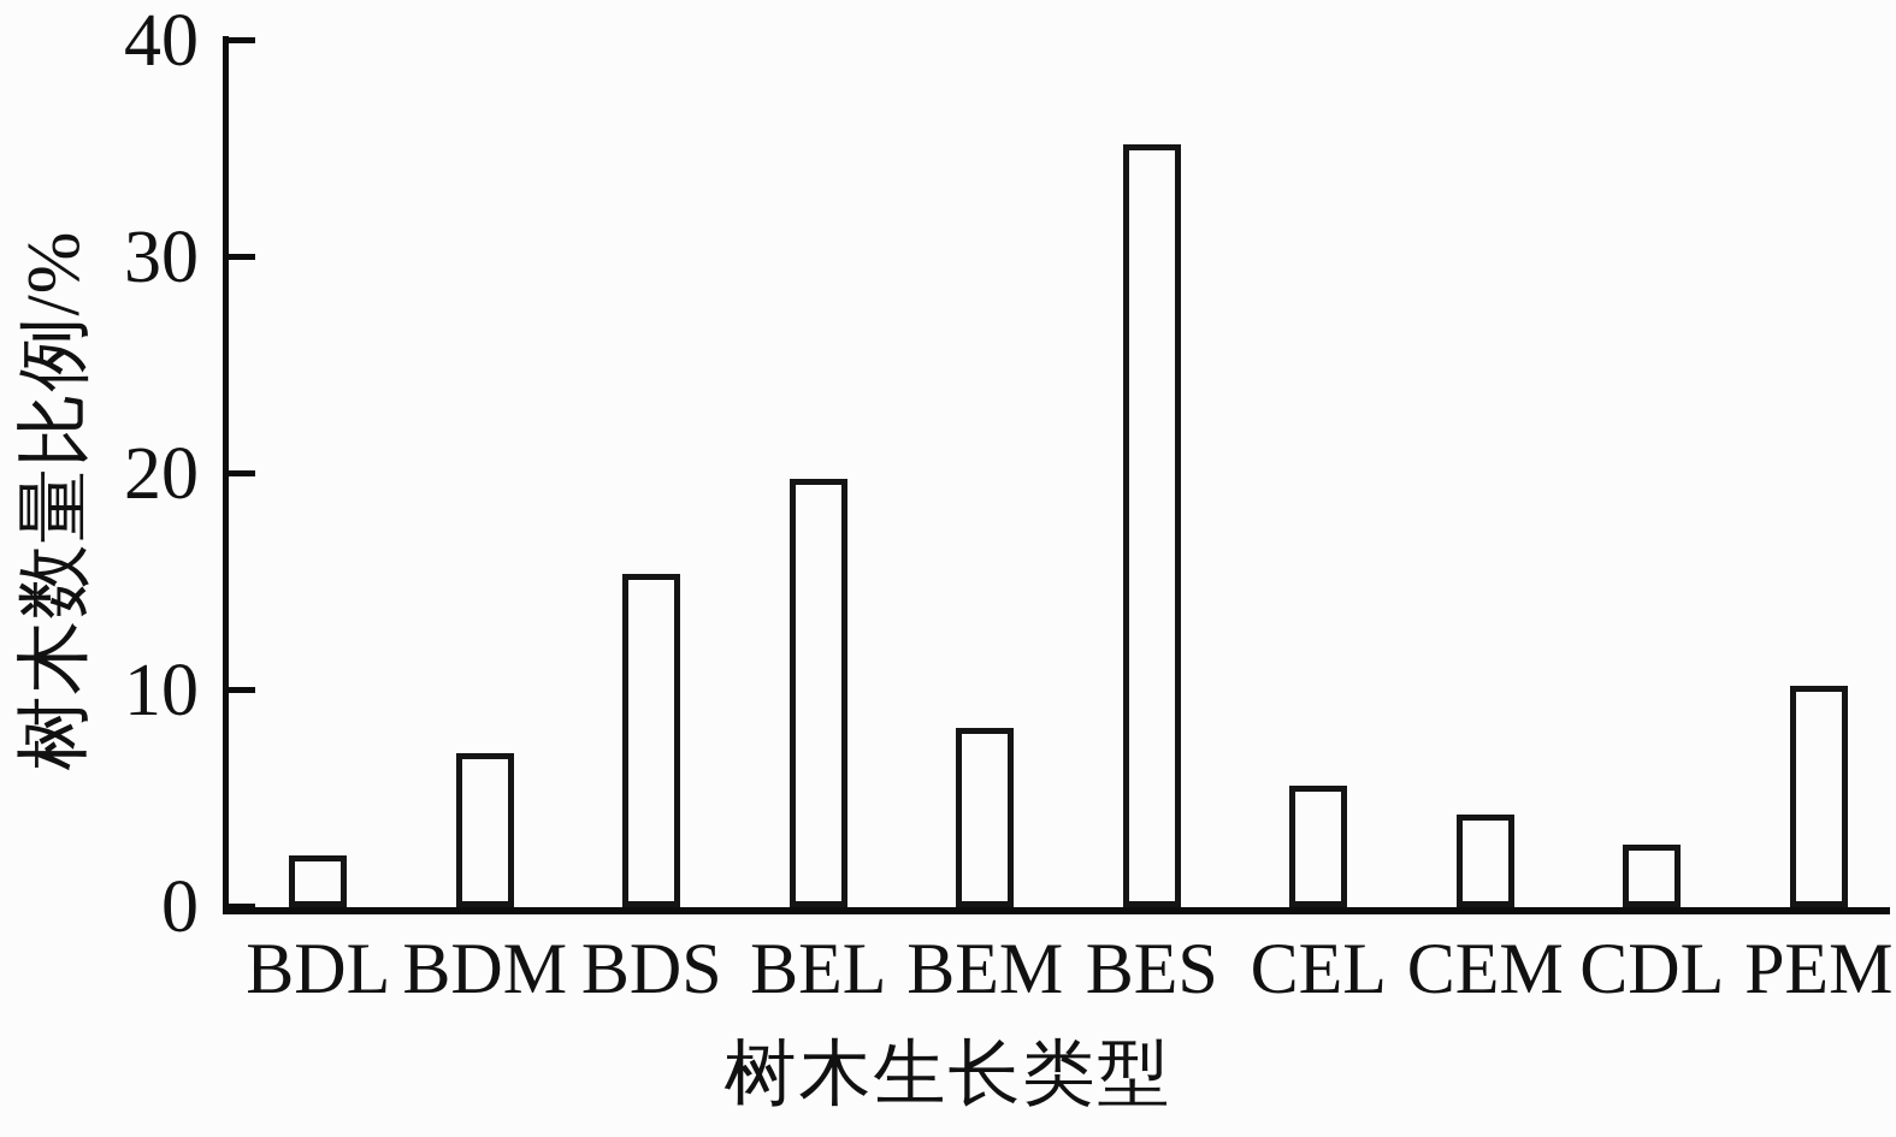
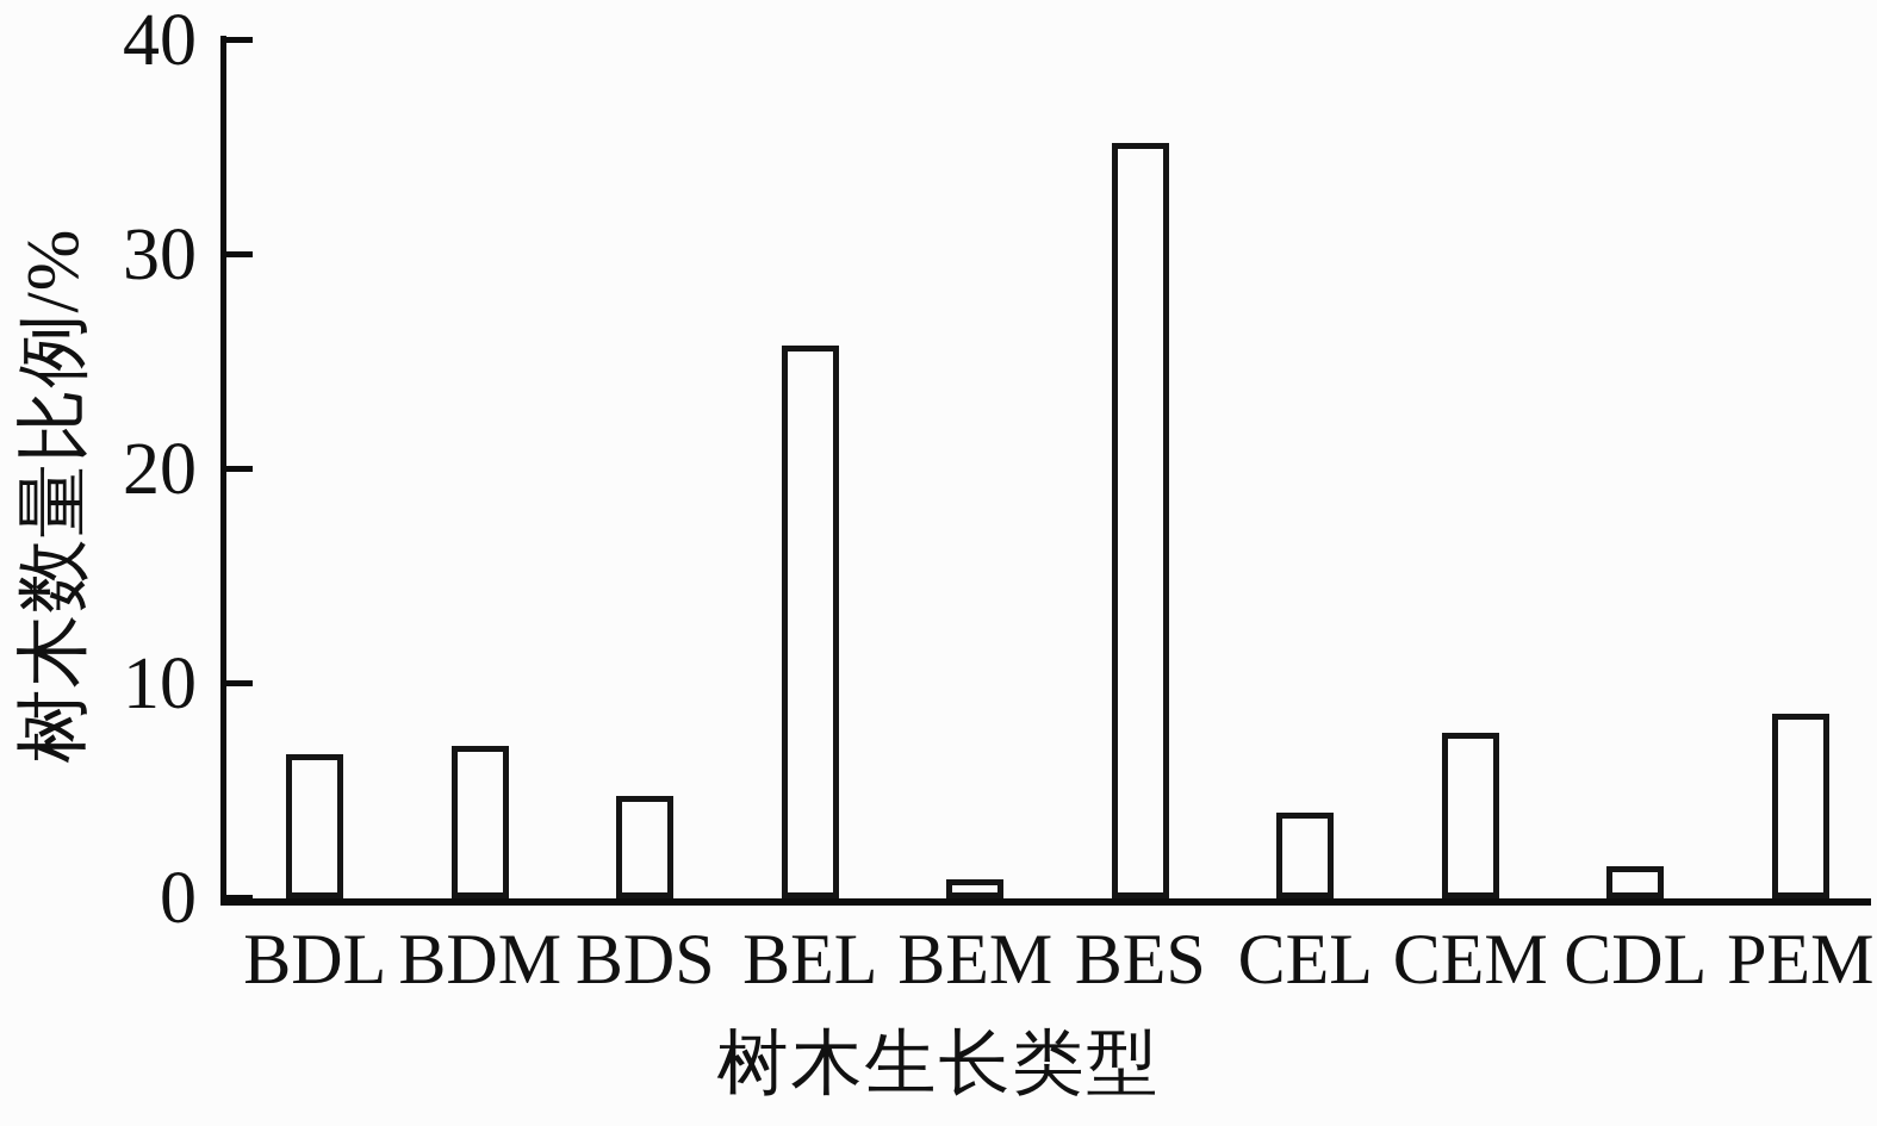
BDL: 2.4 -> 6.7
BDS: 15.4 -> 4.8
BEL: 19.8 -> 25.8
BEM: 8.3 -> 0.9
CEL: 5.6 -> 4.0
CEM: 4.3 -> 7.7
CDL: 2.9 -> 1.5
PEM: 10.2 -> 8.6
